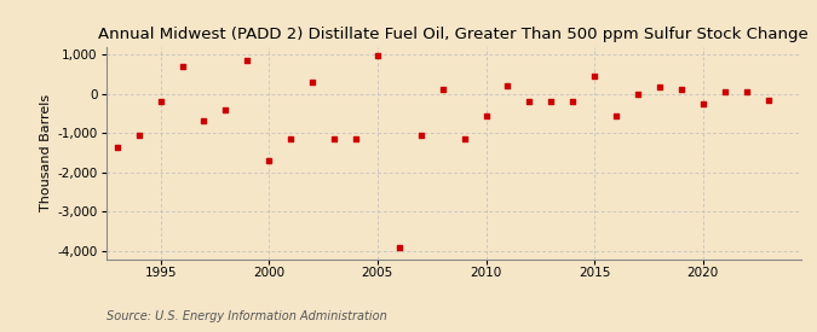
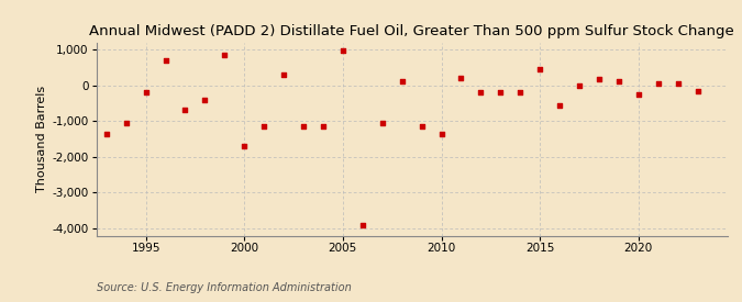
2010: -550 -> -1,350
